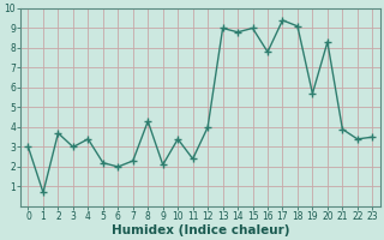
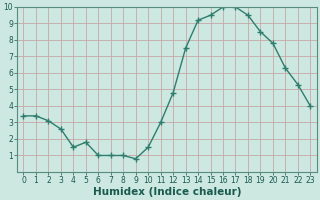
0: 3.0 -> 3.4
1: 0.7 -> 3.4
2: 3.7 -> 3.1
3: 3.0 -> 2.6
4: 3.4 -> 1.5
5: 2.2 -> 1.8
6: 2.0 -> 1.0
7: 2.3 -> 1.0
8: 4.3 -> 1.0
9: 2.1 -> 0.8
10: 3.4 -> 1.5
11: 2.4 -> 3.0
12: 4.0 -> 4.8
13: 9.0 -> 7.5
14: 8.8 -> 9.2
15: 9.0 -> 9.5
16: 7.8 -> 10.0
17: 9.4 -> 10.0
18: 9.1 -> 9.5
19: 5.7 -> 8.5
20: 8.3 -> 7.8
21: 3.9 -> 6.3
22: 3.4 -> 5.3
23: 3.5 -> 4.0
